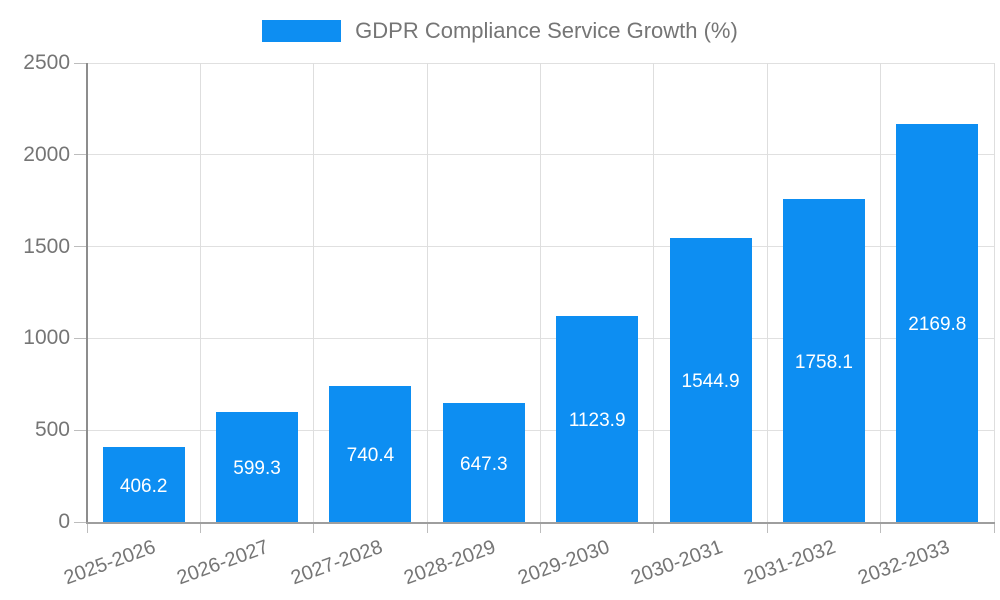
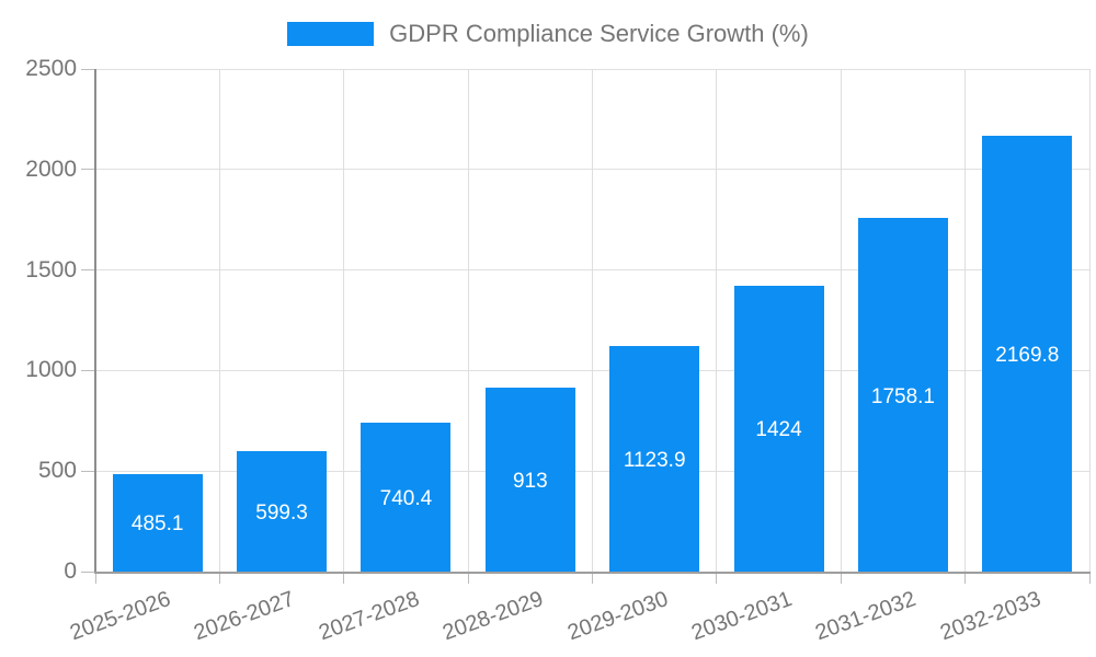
2025-2026: 406.2 -> 485.1
2028-2029: 647.3 -> 913
2030-2031: 1544.9 -> 1424
